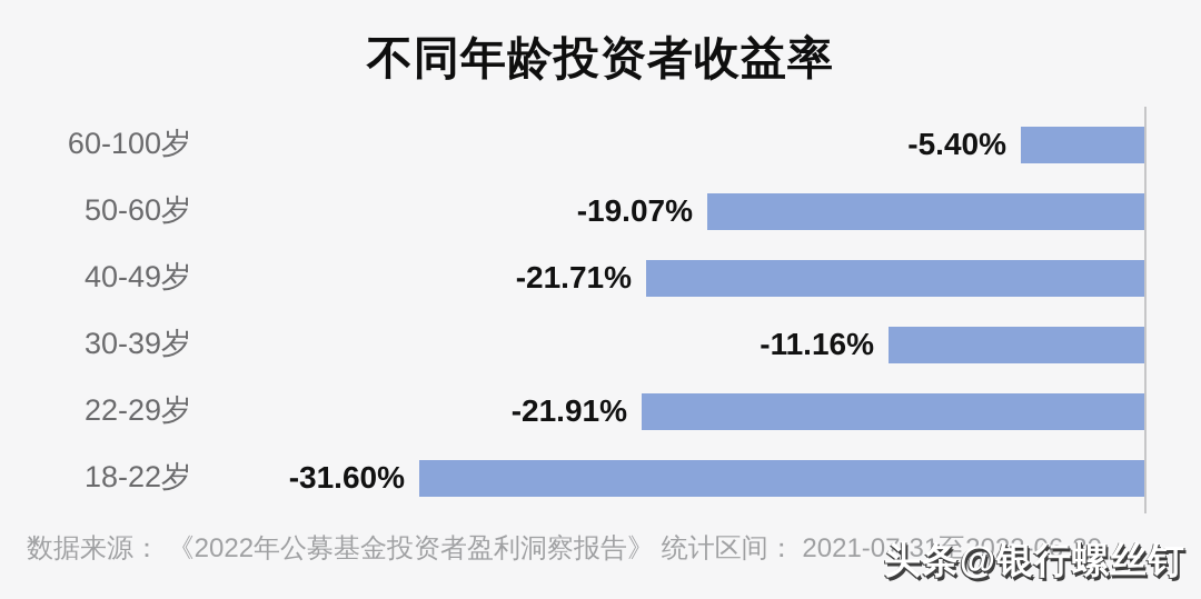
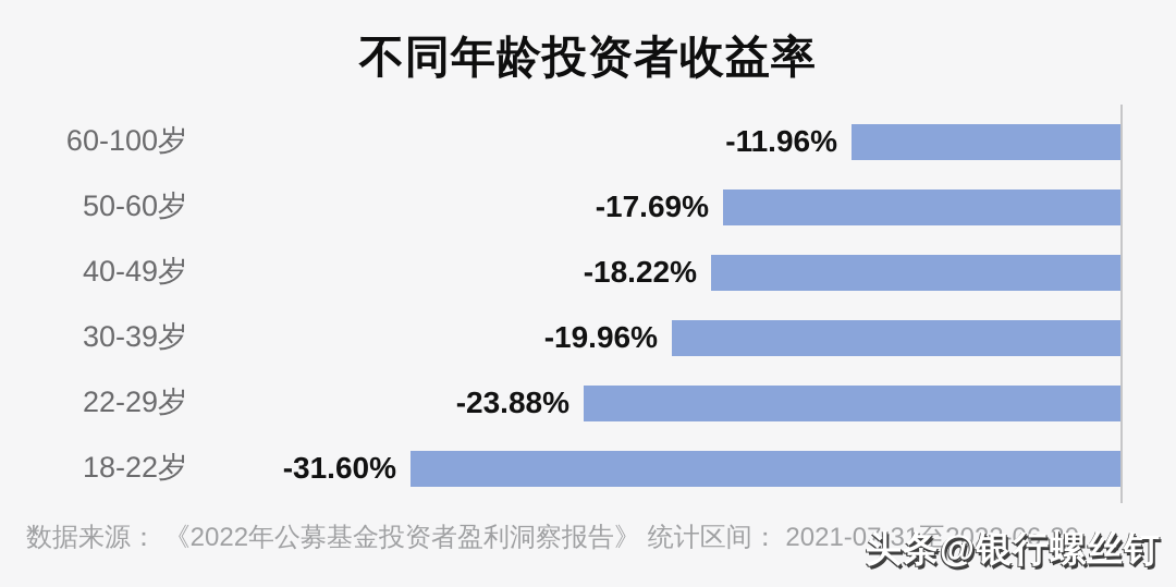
60-100岁: -5.40% -> -11.96%
50-60岁: -19.07% -> -17.69%
40-49岁: -21.71% -> -18.22%
30-39岁: -11.16% -> -19.96%
22-29岁: -21.91% -> -23.88%
